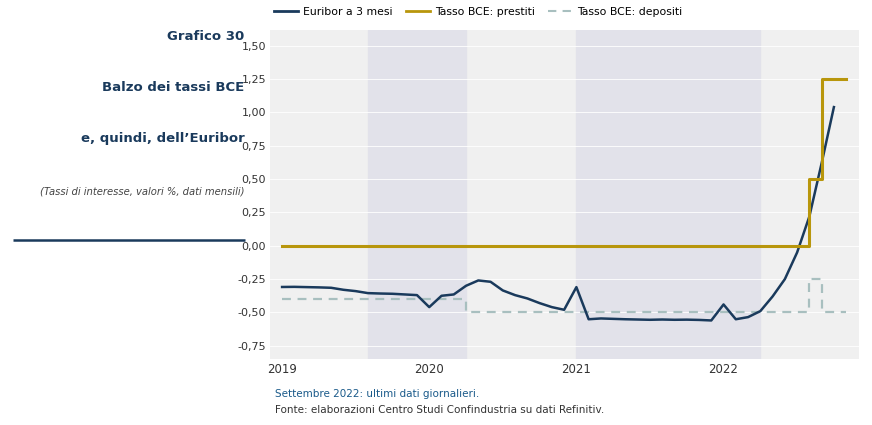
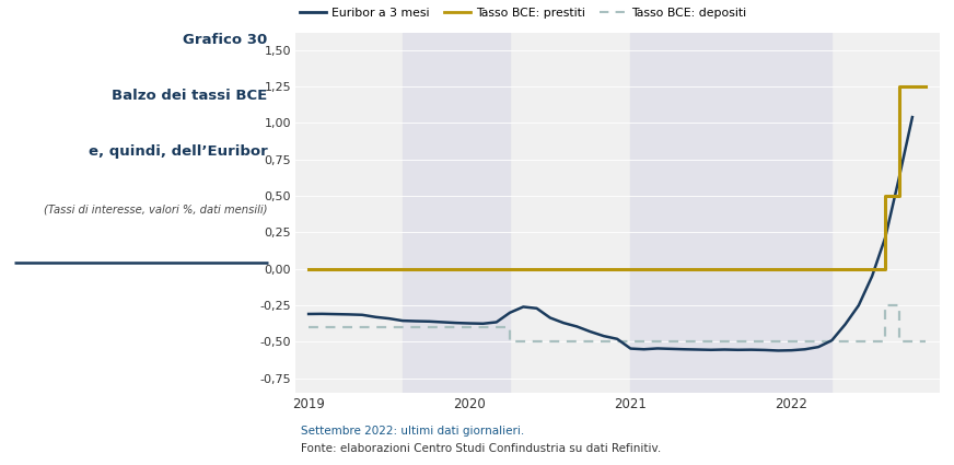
Euribor a 3 mesi/2020: -0,46 -> -0,37
Euribor a 3 mesi/2021: -0,31 -> -0,55
Euribor a 3 mesi/2022: -0,44 -> -0,56
